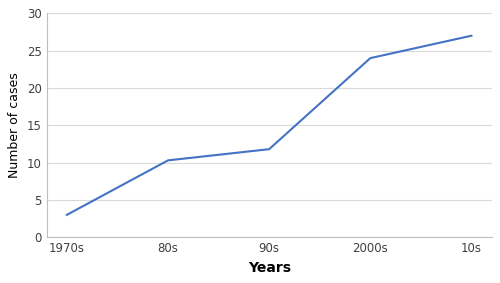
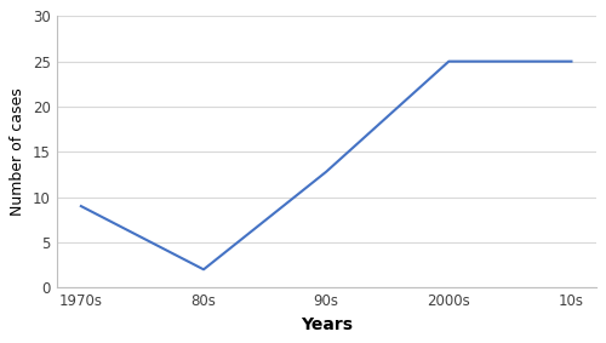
1970s: 3.0 -> 9.0
80s: 10.3 -> 2.0
90s: 11.8 -> 12.8
2000s: 24.0 -> 25.0
10s: 27.0 -> 25.0
